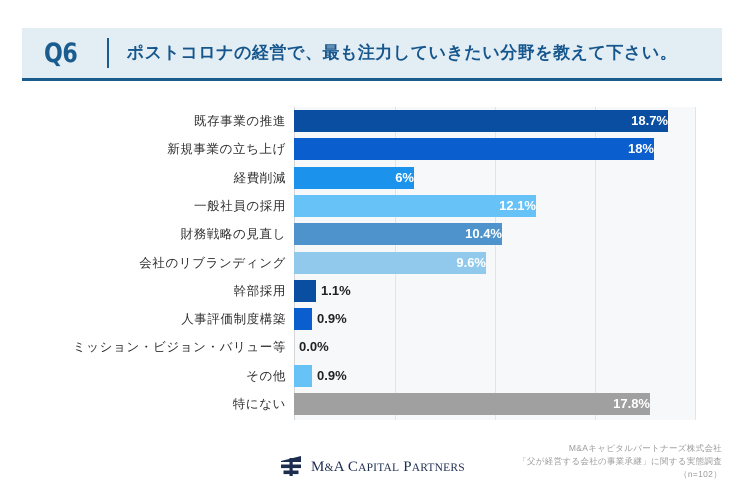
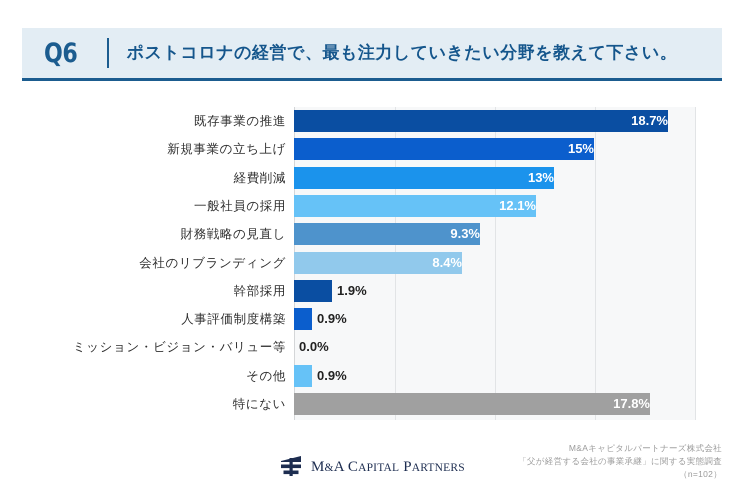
新規事業の立ち上げ: 18% -> 15%
経費削減: 6% -> 13%
財務戦略の見直し: 10.4% -> 9.3%
会社のリブランディング: 9.6% -> 8.4%
幹部採用: 1.1% -> 1.9%
